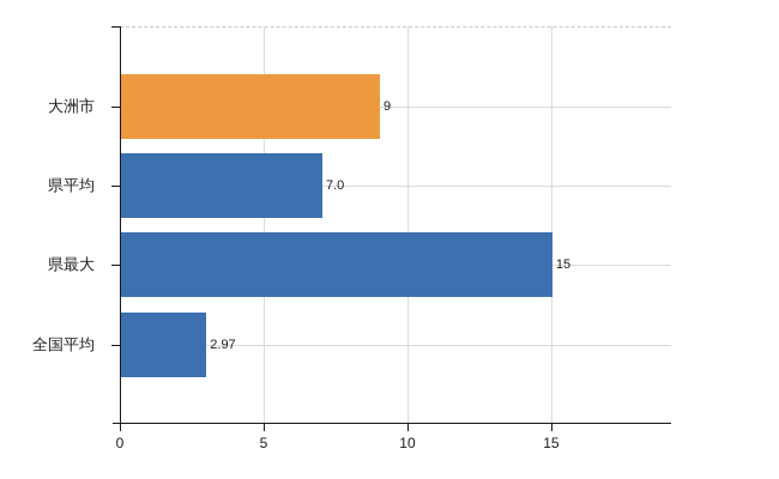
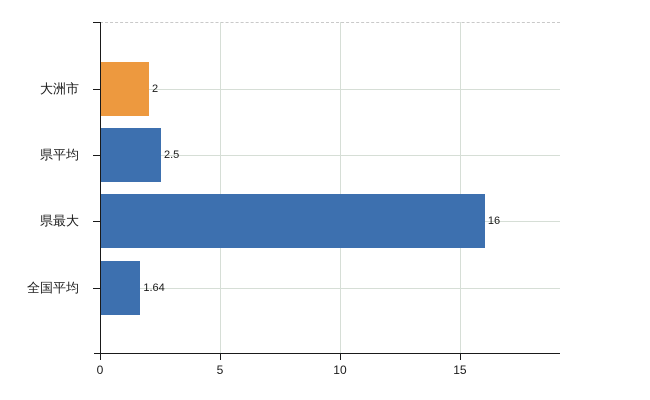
大洲市: 9 -> 2
県平均: 7.0 -> 2.5
県最大: 15 -> 16
全国平均: 2.97 -> 1.64
